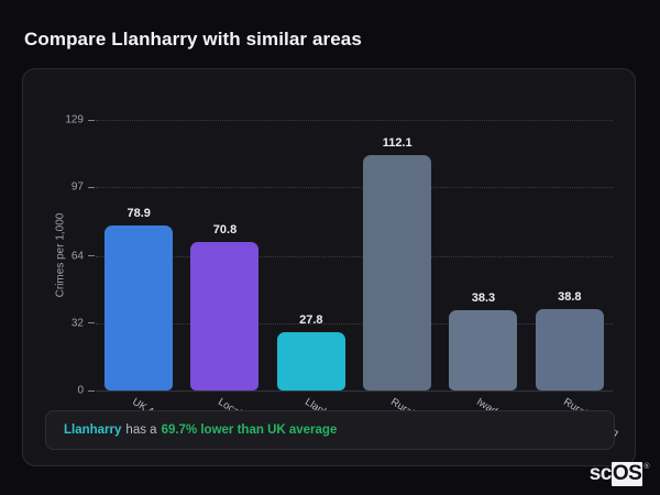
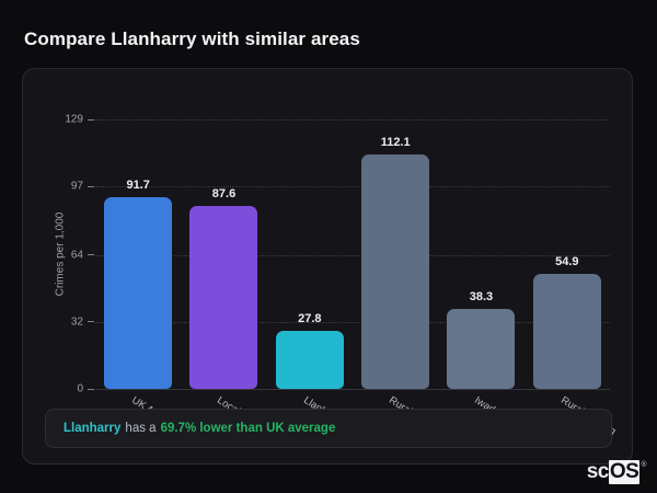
UK Average: 78.9 -> 91.7
Local Area: 70.8 -> 87.6
Rural Woking: 38.8 -> 54.9
